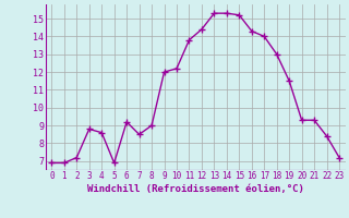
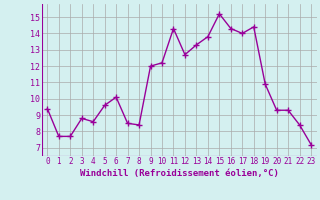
0: 6.9 -> 9.4
1: 6.9 -> 7.7
2: 7.2 -> 7.7
5: 6.9 -> 9.6
6: 9.2 -> 10.1
8: 9.0 -> 8.4
11: 13.8 -> 14.3
12: 14.4 -> 12.7
13: 15.3 -> 13.3
14: 15.3 -> 13.8
18: 13.0 -> 14.4
19: 11.5 -> 10.9
